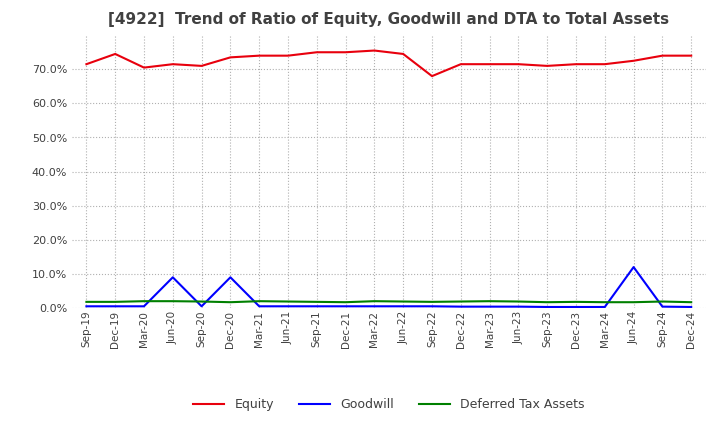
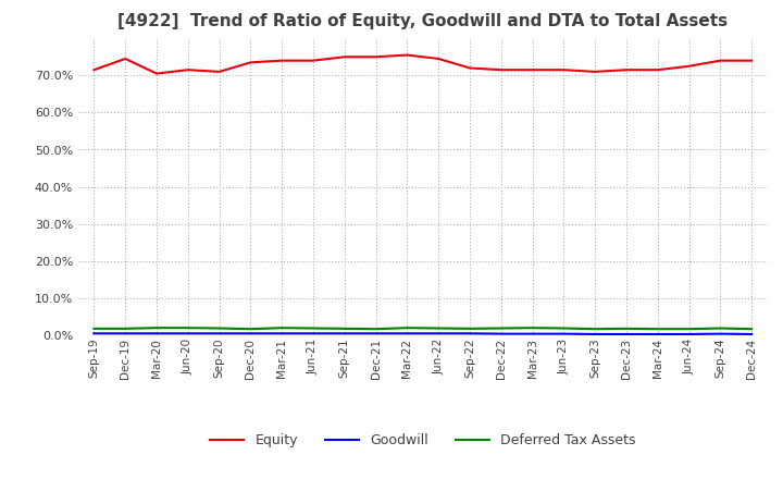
Goodwill/Jun-20: 9.0% -> 0.5%
Goodwill/Dec-20: 9.0% -> 0.5%
Equity/Sep-22: 68.0% -> 72.0%
Goodwill/Jun-24: 12.0% -> 0.3%
